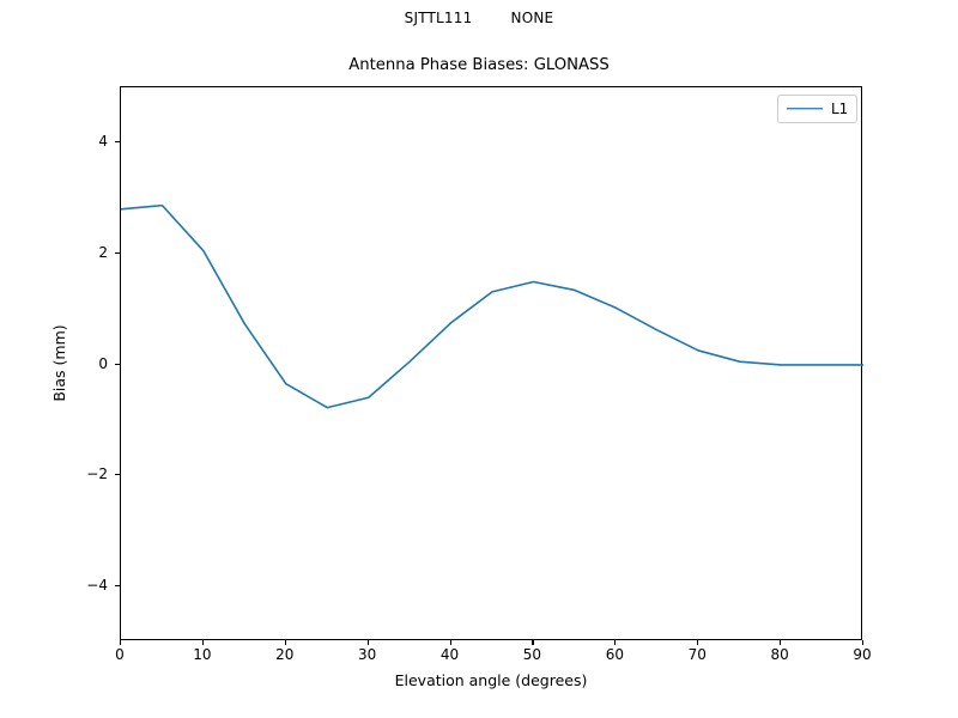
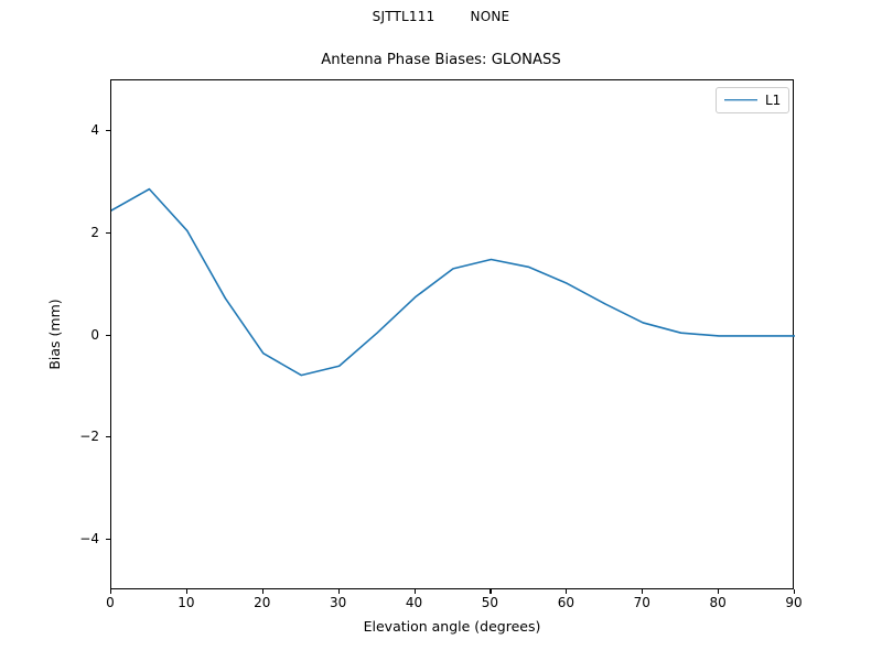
0: 2.8 -> 2.5
